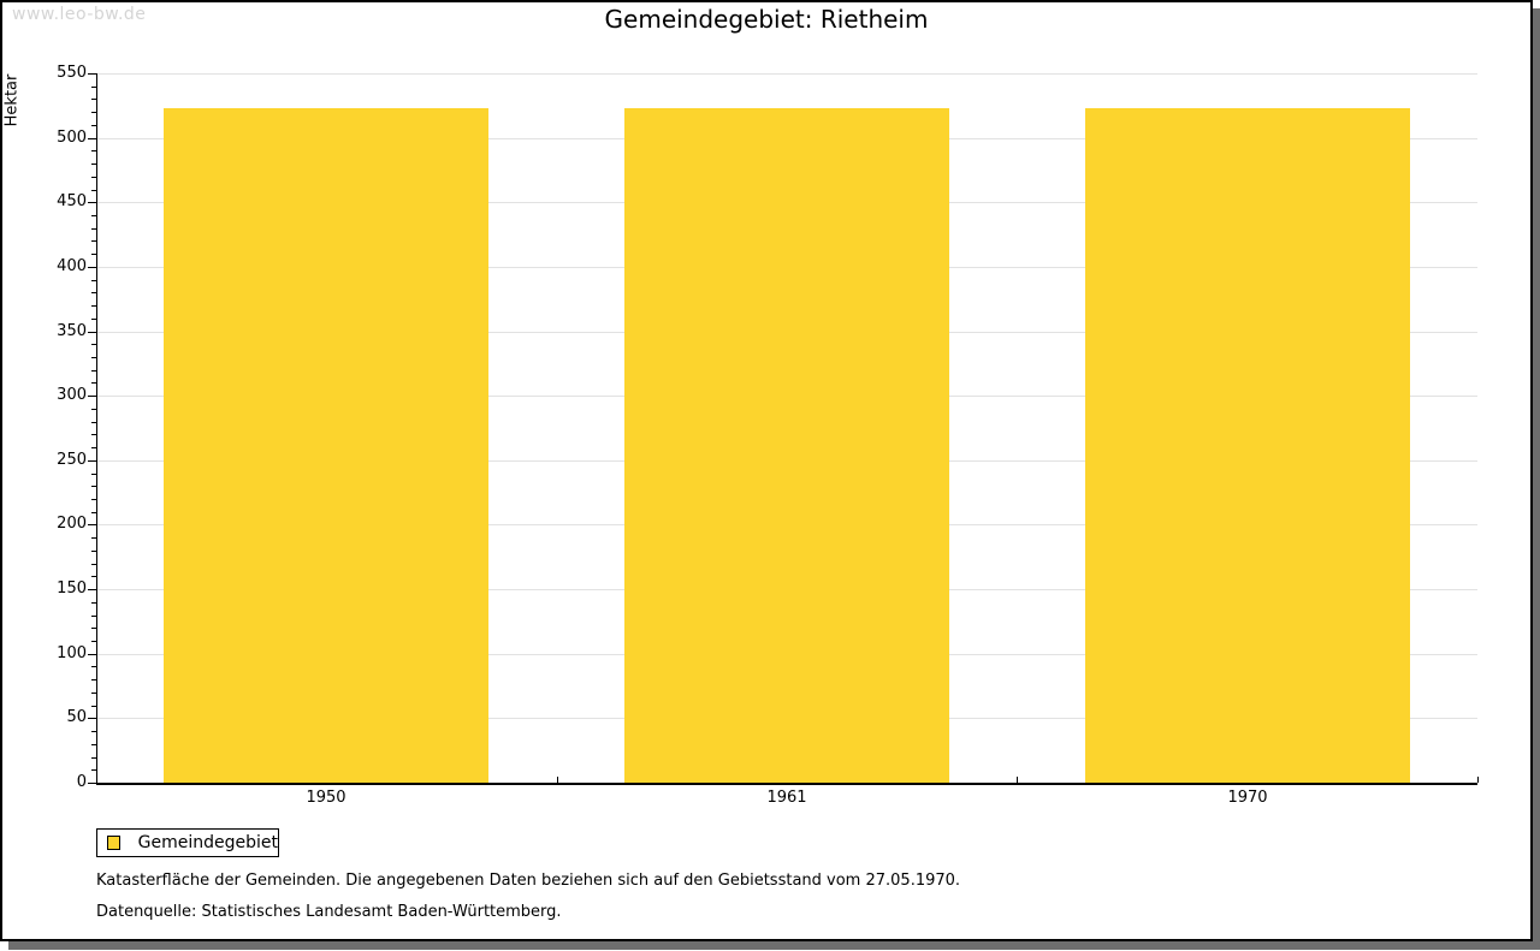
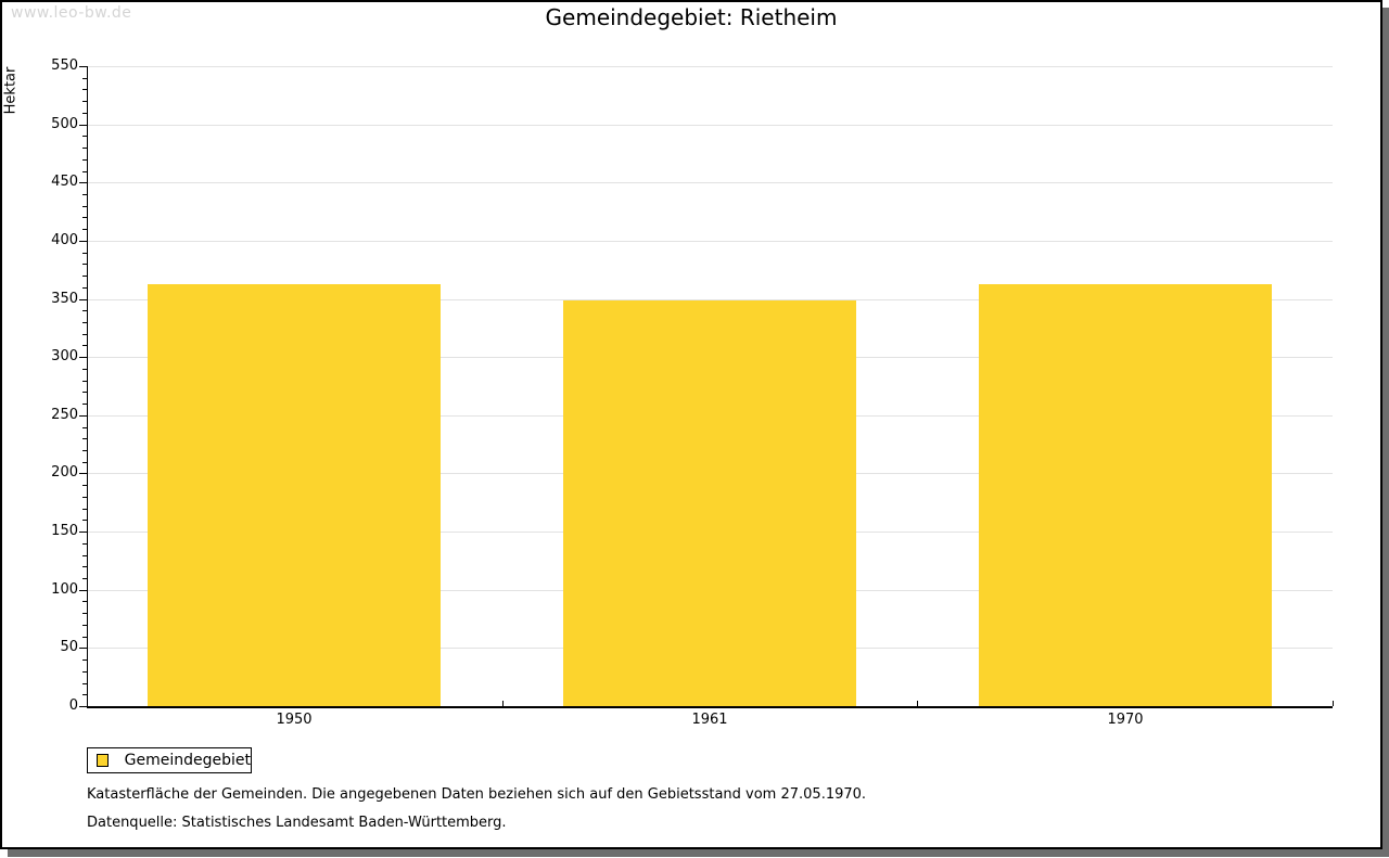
1950: 523 -> 363
1961: 523 -> 349
1970: 523 -> 363
